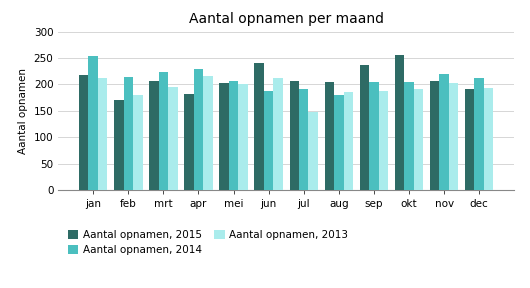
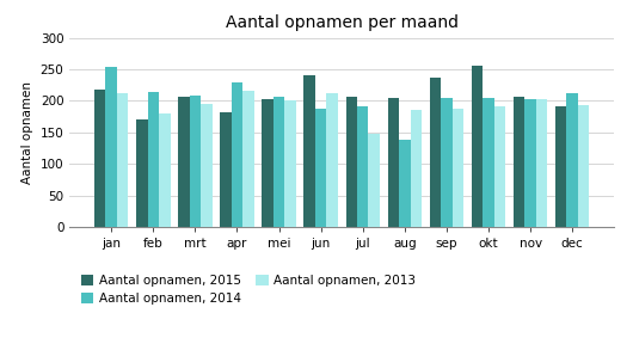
Aantal opnamen, 2014/mrt: 223 -> 208
Aantal opnamen, 2014/aug: 181 -> 138
Aantal opnamen, 2014/nov: 219 -> 202
